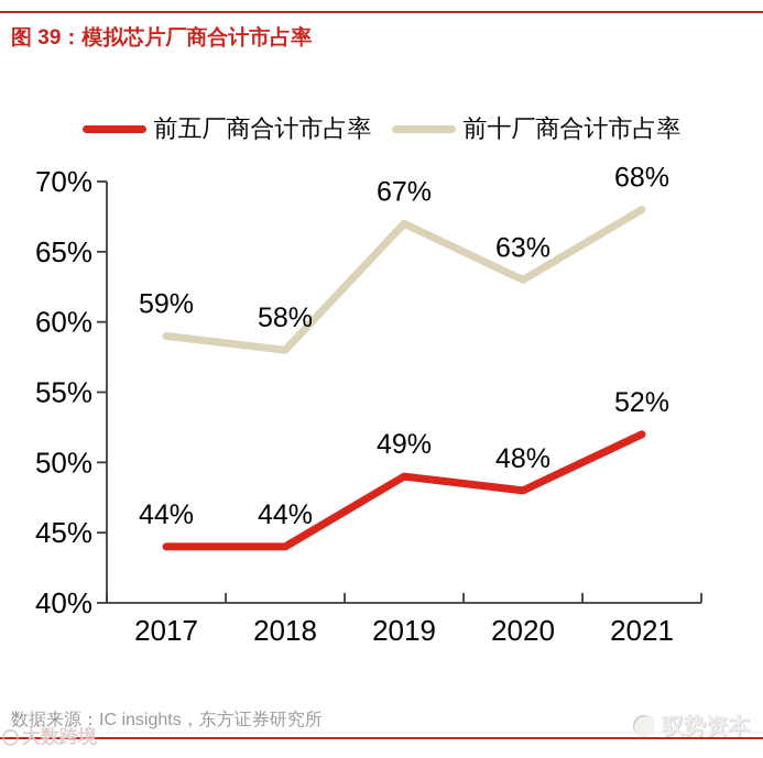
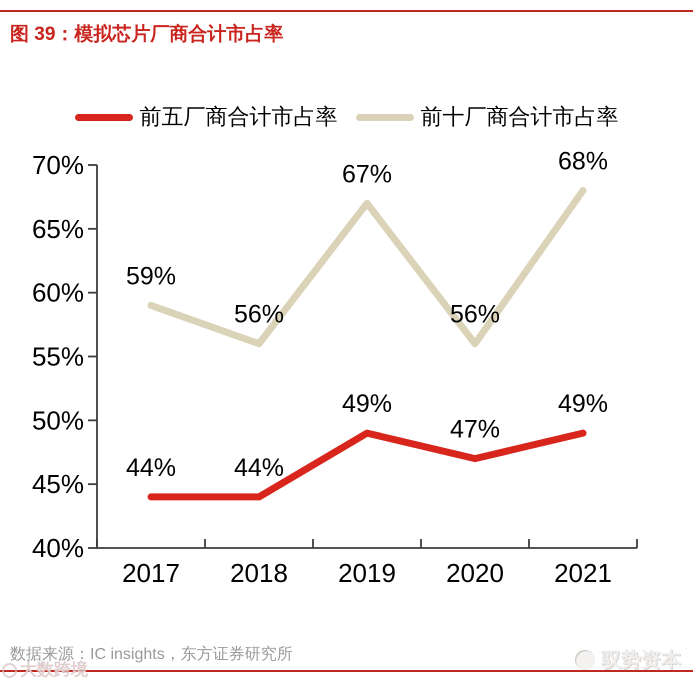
前十厂商合计市占率/2018: 58% -> 56%
前五厂商合计市占率/2020: 48% -> 47%
前十厂商合计市占率/2020: 63% -> 56%
前五厂商合计市占率/2021: 52% -> 49%
